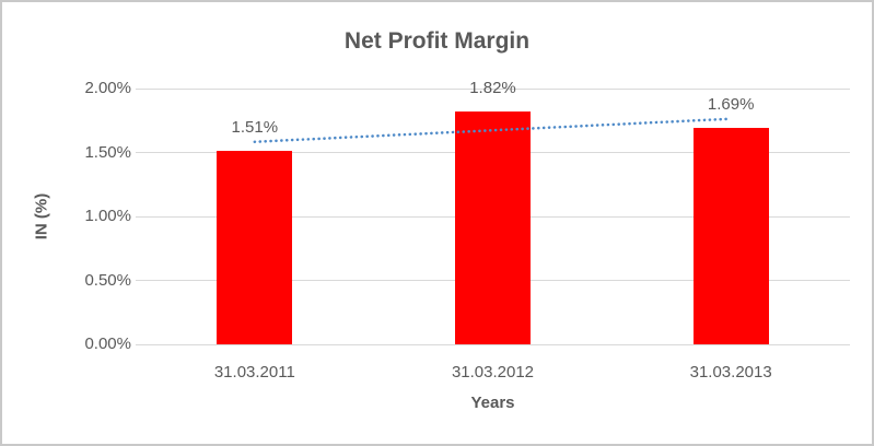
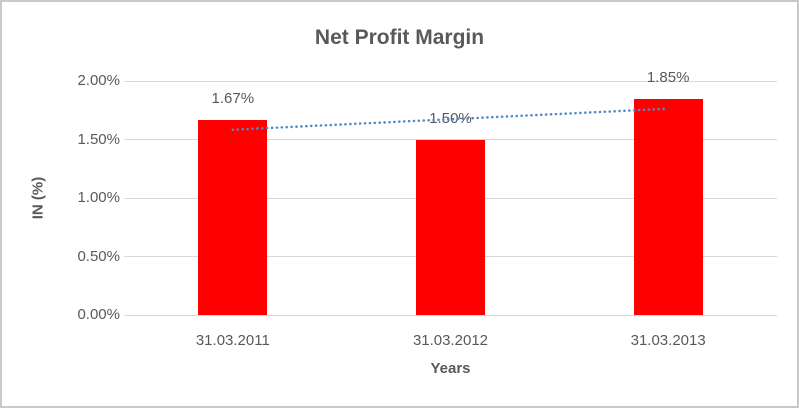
31.03.2011: 1.51% -> 1.67%
31.03.2012: 1.82% -> 1.50%
31.03.2013: 1.69% -> 1.85%
